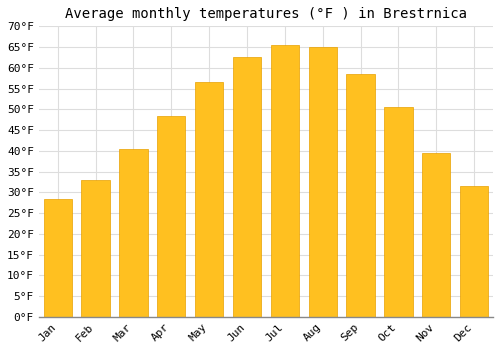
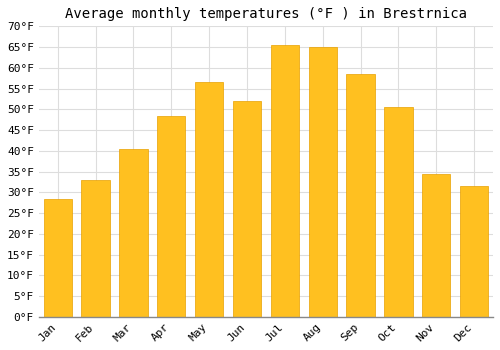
Jun: 62.5°F -> 52.0°F
Nov: 39.5°F -> 34.5°F
